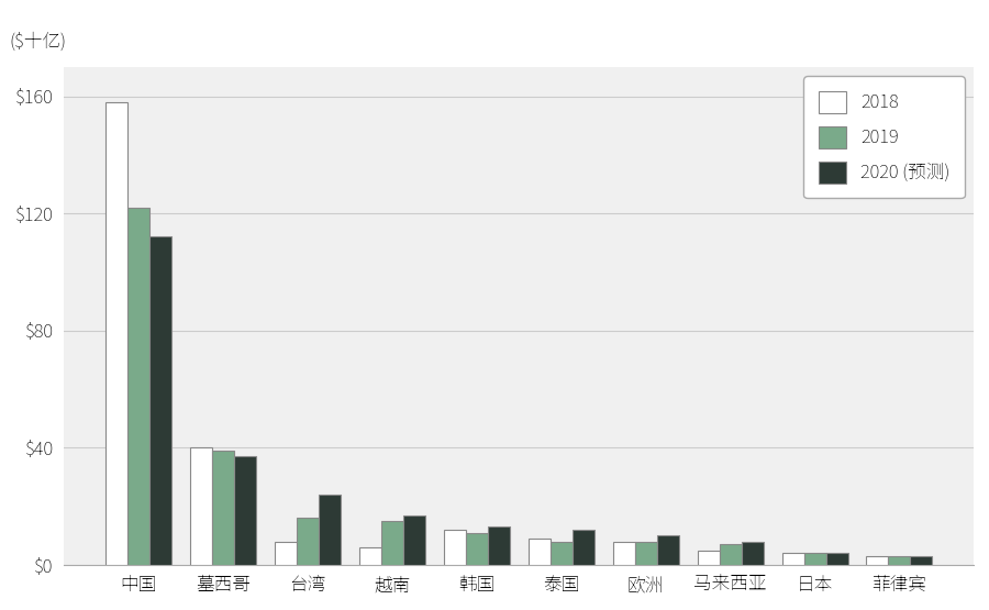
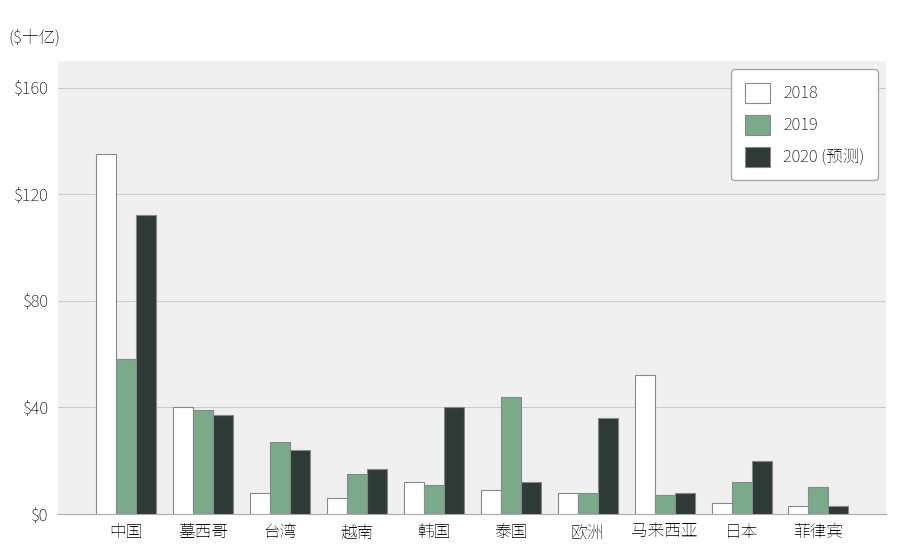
2018/中国: $158 -> $135
2019/中国: $122 -> $58
2019/台湾: $16 -> $27
2020 (预测)/韩国: $13 -> $40
2019/泰国: $8 -> $44
2020 (预测)/欧洲: $10 -> $36
2018/马来西亚: $5 -> $52
2019/日本: $4 -> $12
2020 (预测)/日本: $4 -> $20
2019/菲律宾: $3 -> $10
